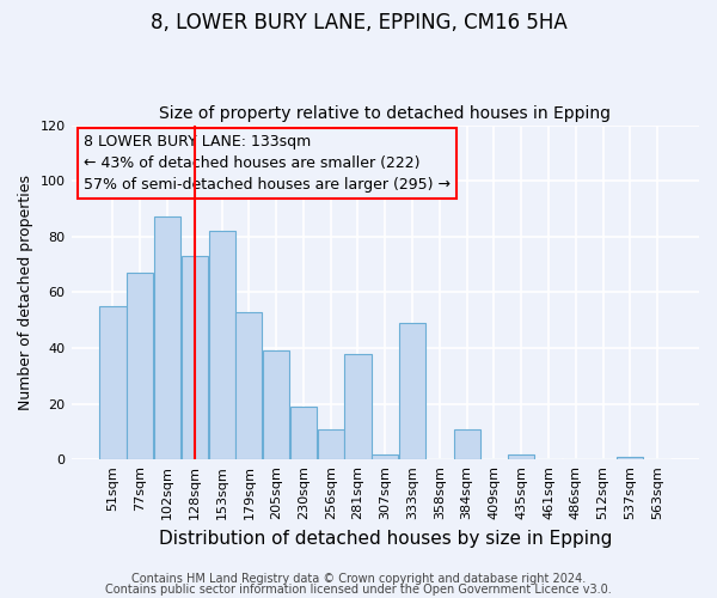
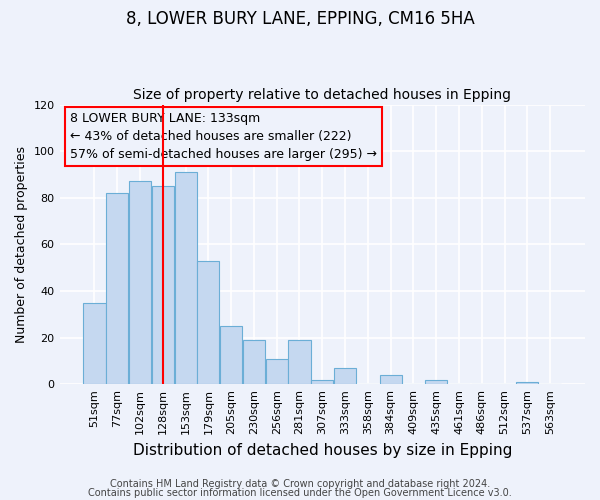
51sqm: 55 -> 35
77sqm: 67 -> 82
128sqm: 73 -> 85
153sqm: 82 -> 91
205sqm: 39 -> 25
281sqm: 38 -> 19
333sqm: 49 -> 7
384sqm: 11 -> 4
